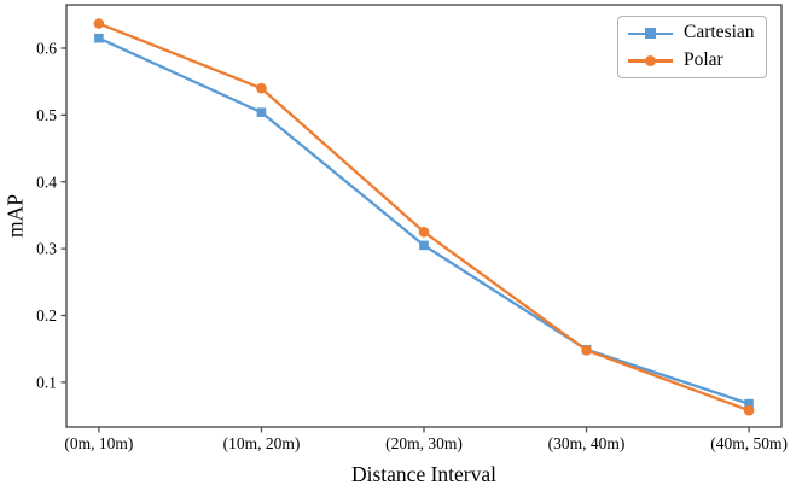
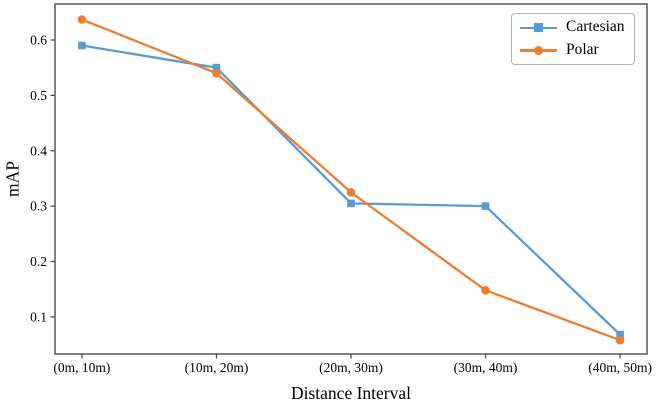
Cartesian/(0m, 10m): 0.61 -> 0.59
Cartesian/(10m, 20m): 0.50 -> 0.55
Cartesian/(30m, 40m): 0.15 -> 0.30
